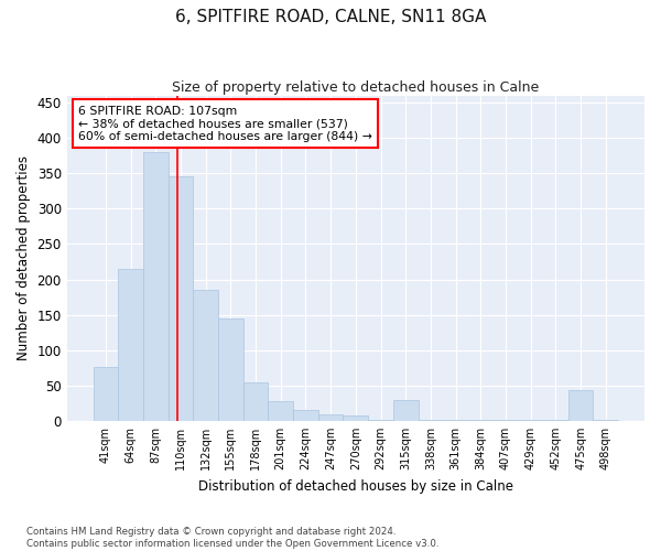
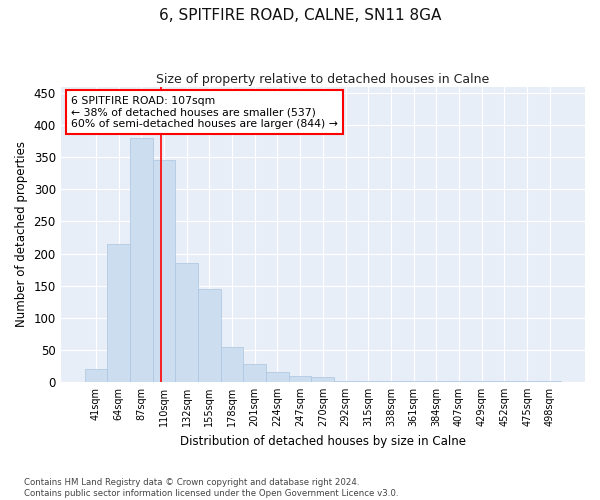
41sqm: 76 -> 20
315sqm: 30 -> 1
475sqm: 44 -> 1
